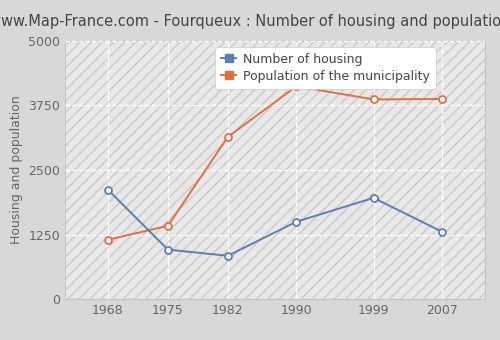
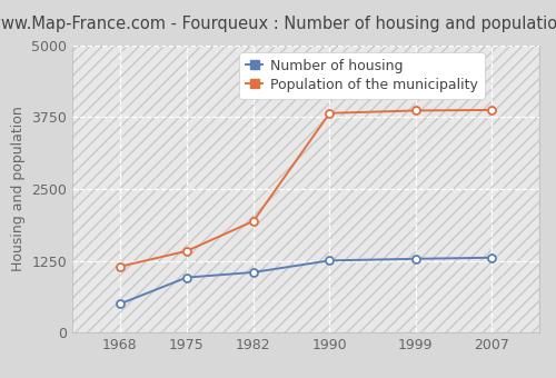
Number of housing/1968: 2120 -> 500
Number of housing/1982: 840 -> 1050
Population of the municipality/1982: 3140 -> 1940
Number of housing/1990: 1500 -> 1260
Population of the municipality/1990: 4120 -> 3820
Number of housing/1999: 1960 -> 1280
